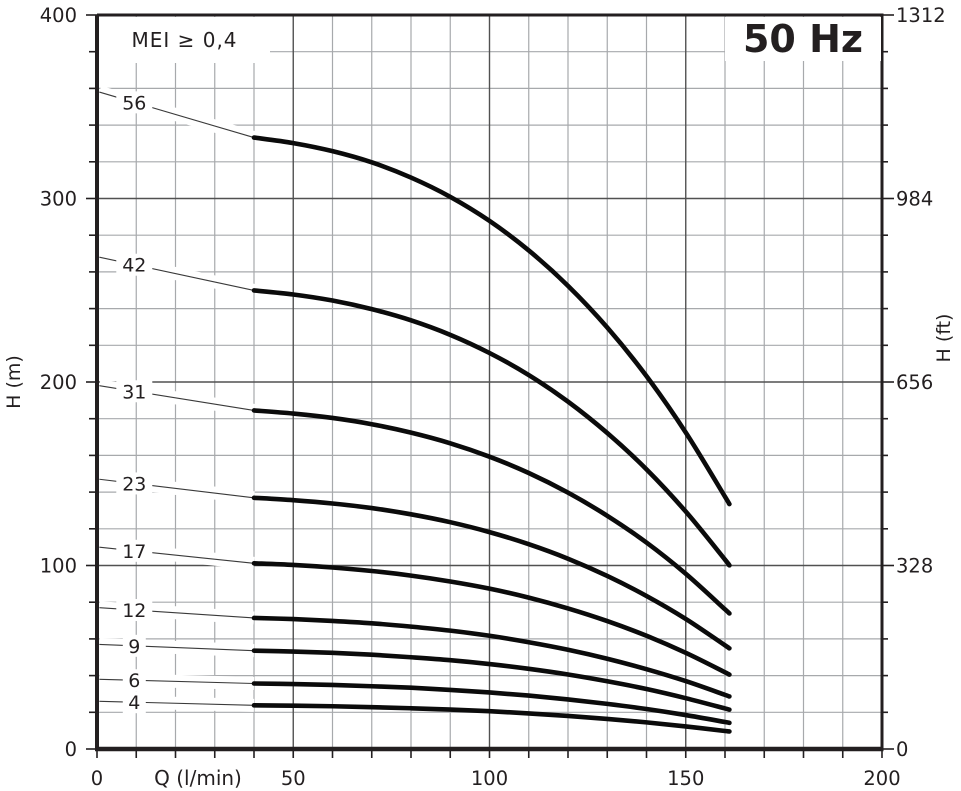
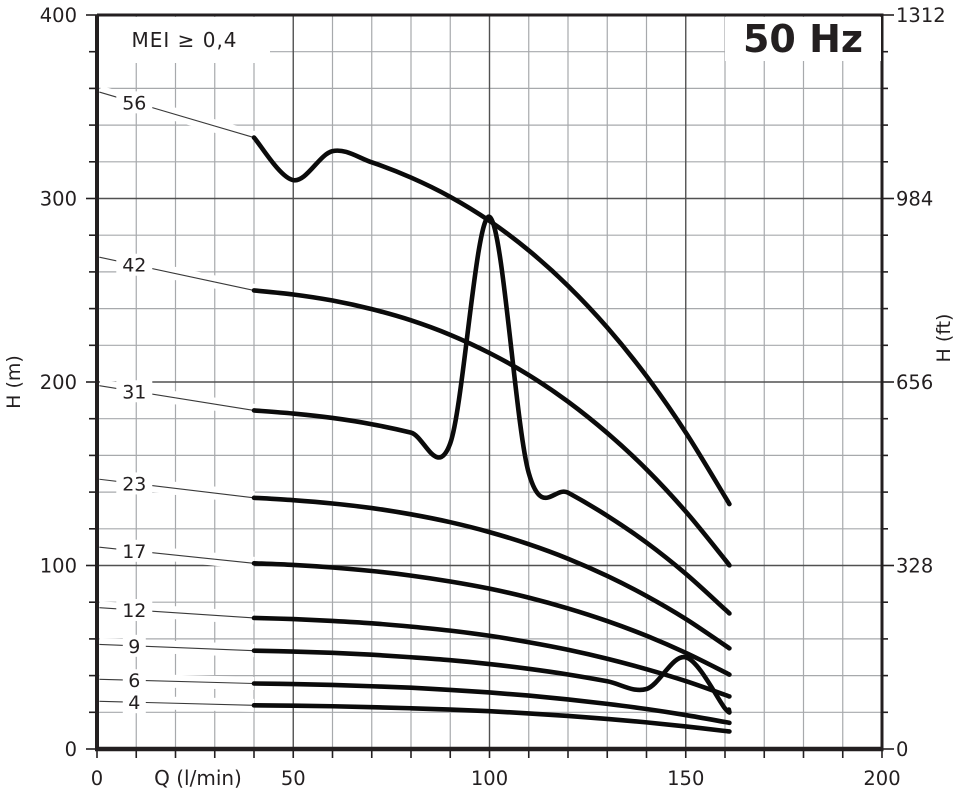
56/50: 330 -> 310
31/100: 160 -> 290
9/150: 30 -> 50
